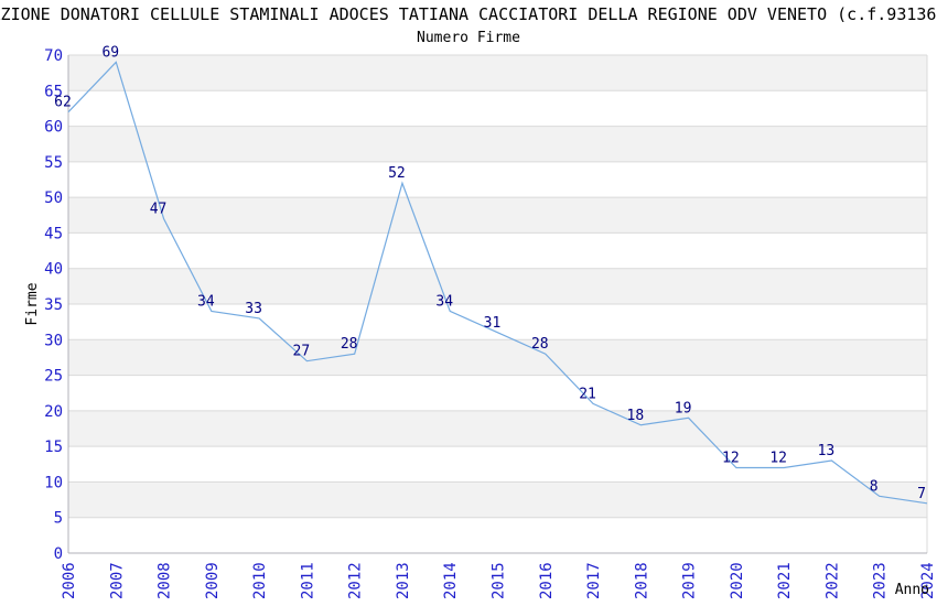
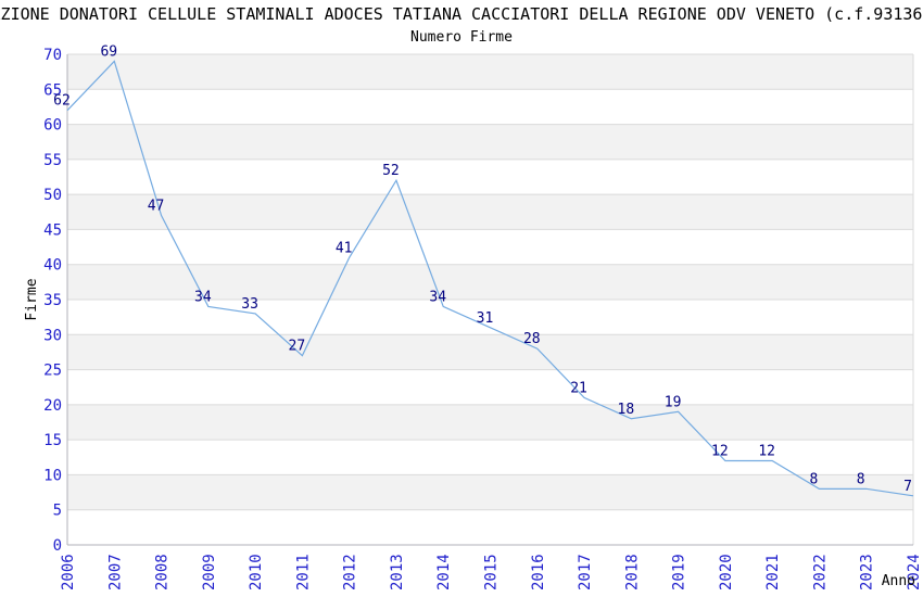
2012: 28 -> 41
2022: 13 -> 8
